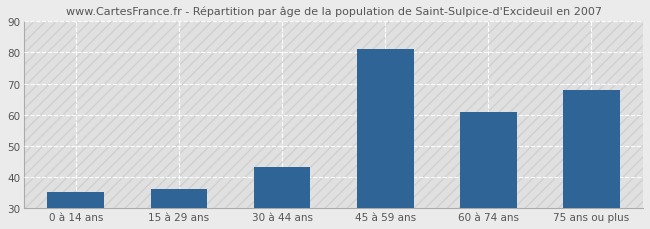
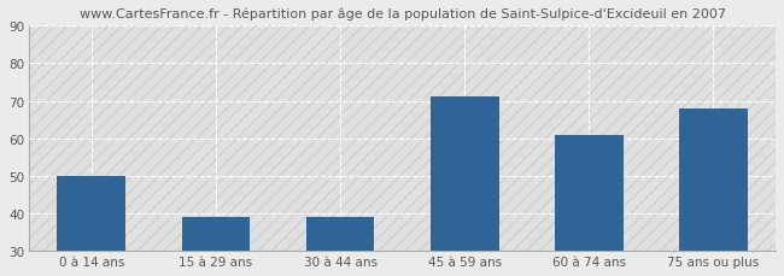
0 à 14 ans: 35 -> 50
15 à 29 ans: 36 -> 39
30 à 44 ans: 43 -> 39
45 à 59 ans: 81 -> 71
